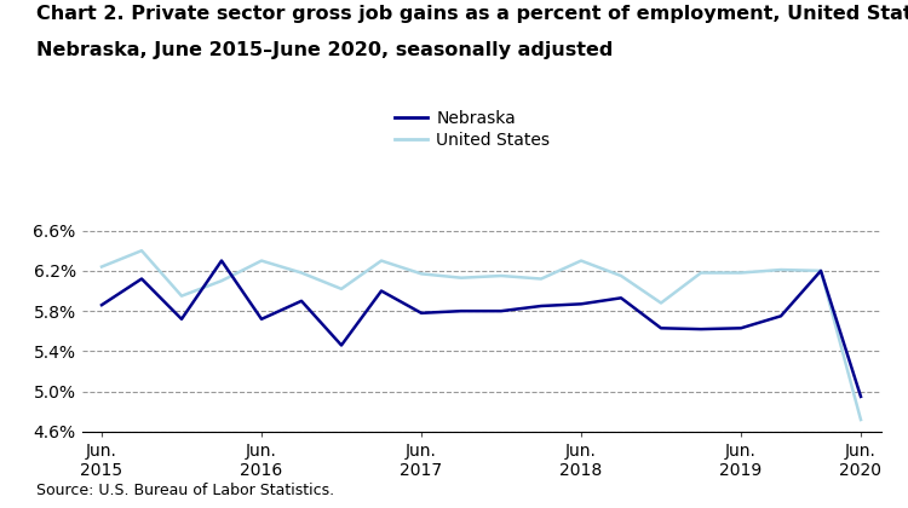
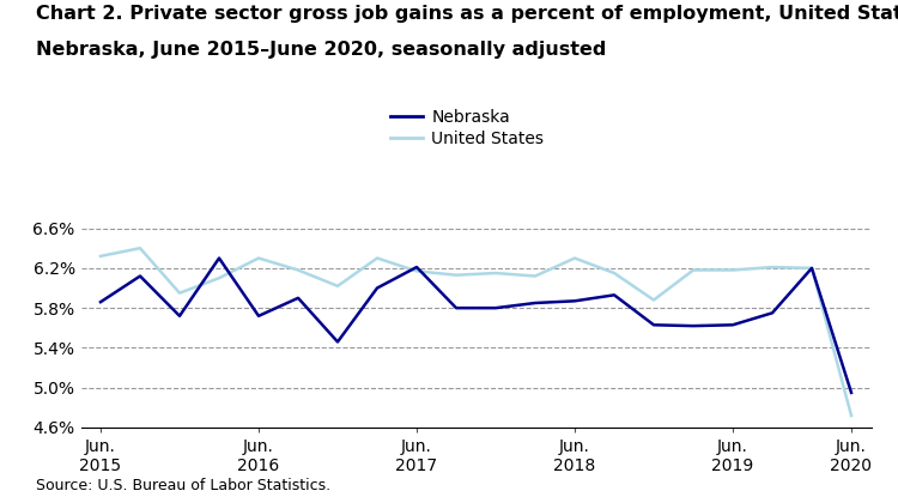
United States/Jun. 2015: 6.24% -> 6.32%
Nebraska/Jun. 2017: 5.78% -> 6.21%
